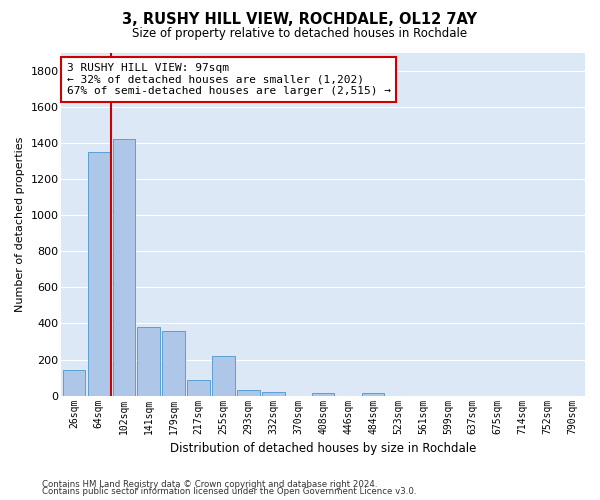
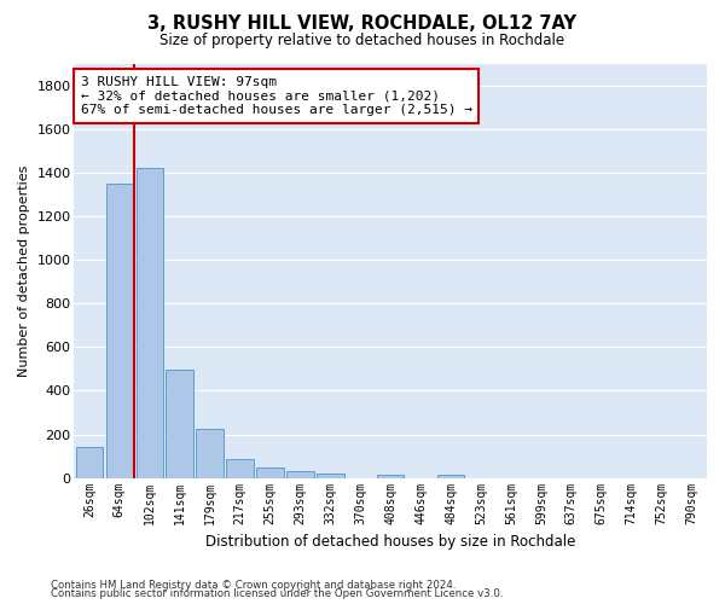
141sqm: 380 -> 500
179sqm: 360 -> 220
255sqm: 220 -> 50
